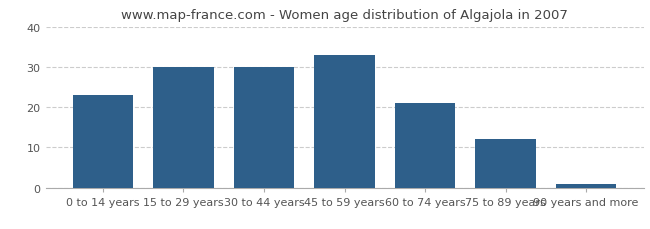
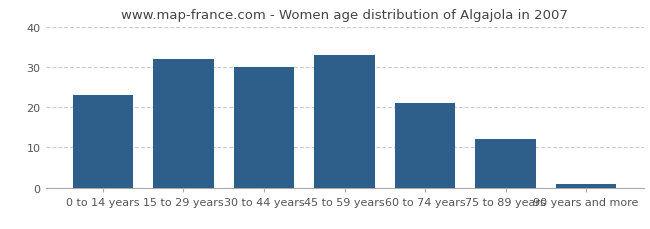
15 to 29 years: 30 -> 32
